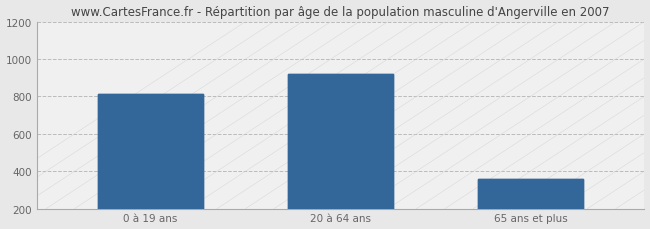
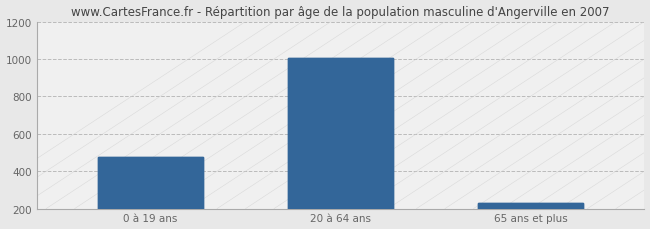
0 à 19 ans: 810 -> 480
20 à 64 ans: 920 -> 1000
65 ans et plus: 360 -> 230
